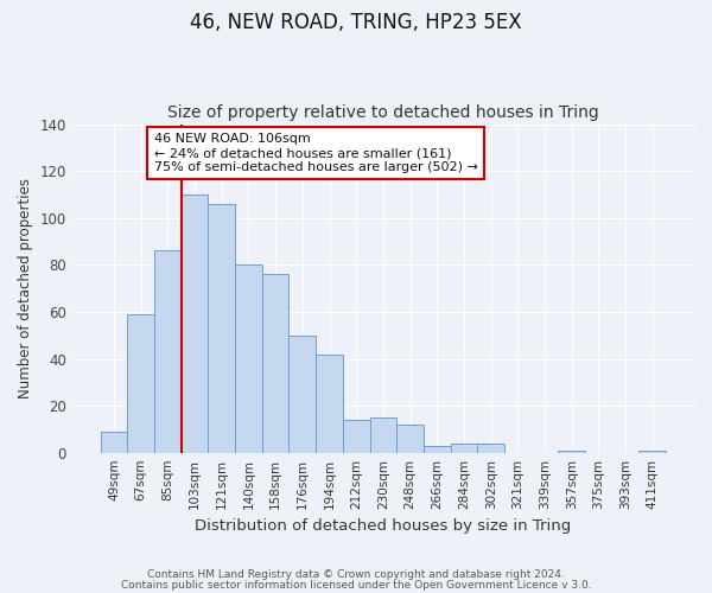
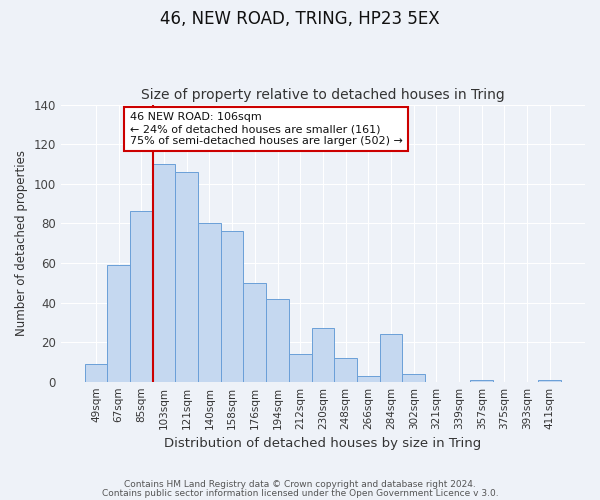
230sqm: 15 -> 27
284sqm: 4 -> 24
